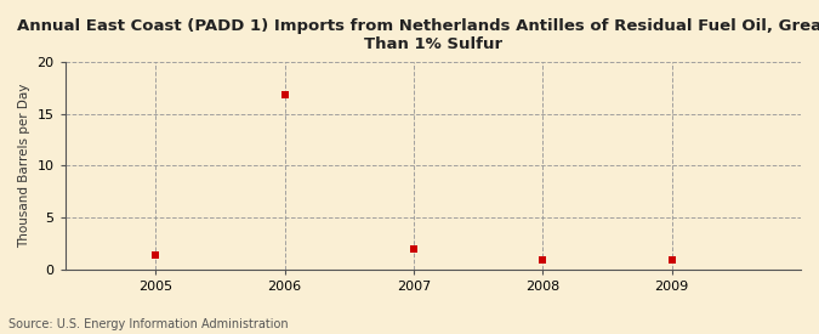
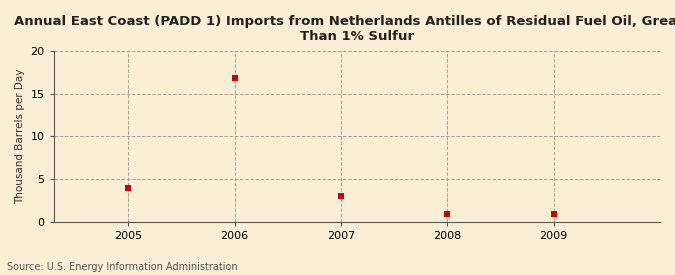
2005: 1.4 -> 3.9
2007: 2.0 -> 3.0
